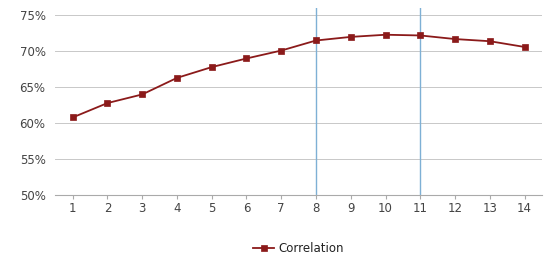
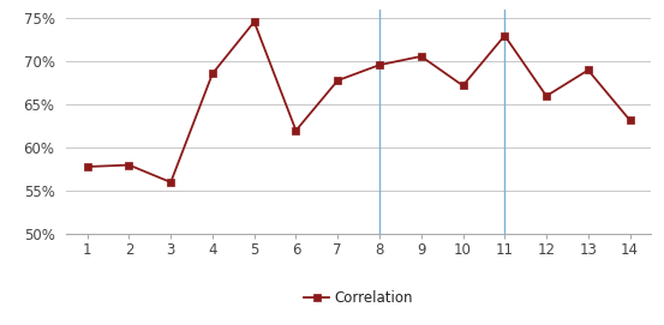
1: 60.8% -> 57.8%
2: 62.8% -> 58.0%
3: 64.0% -> 56.0%
4: 66.3% -> 68.6%
5: 67.8% -> 74.6%
6: 69.0% -> 62.0%
7: 70.1% -> 67.8%
8: 71.5% -> 69.6%
9: 72.0% -> 70.6%
10: 72.3% -> 67.2%
11: 72.2% -> 73.0%
12: 71.7% -> 66.0%
13: 71.4% -> 69.0%
14: 70.6% -> 63.2%
